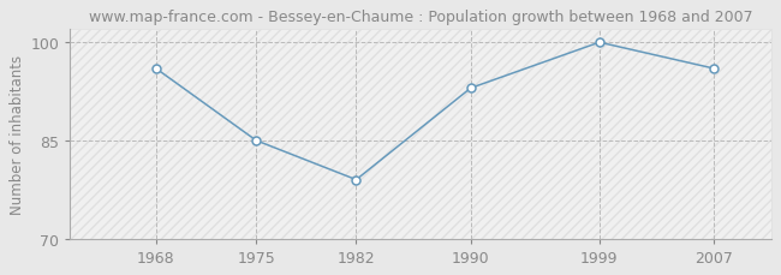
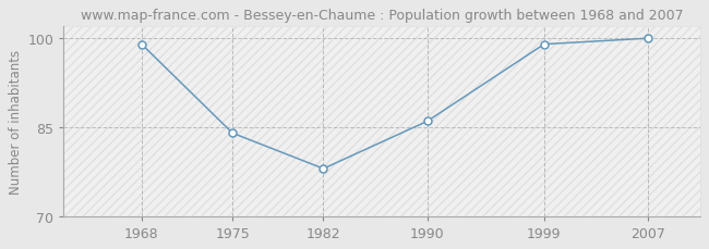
1968: 96 -> 99
1975: 85 -> 84
1982: 79 -> 78
1990: 93 -> 86
1999: 100 -> 99
2007: 96 -> 100
